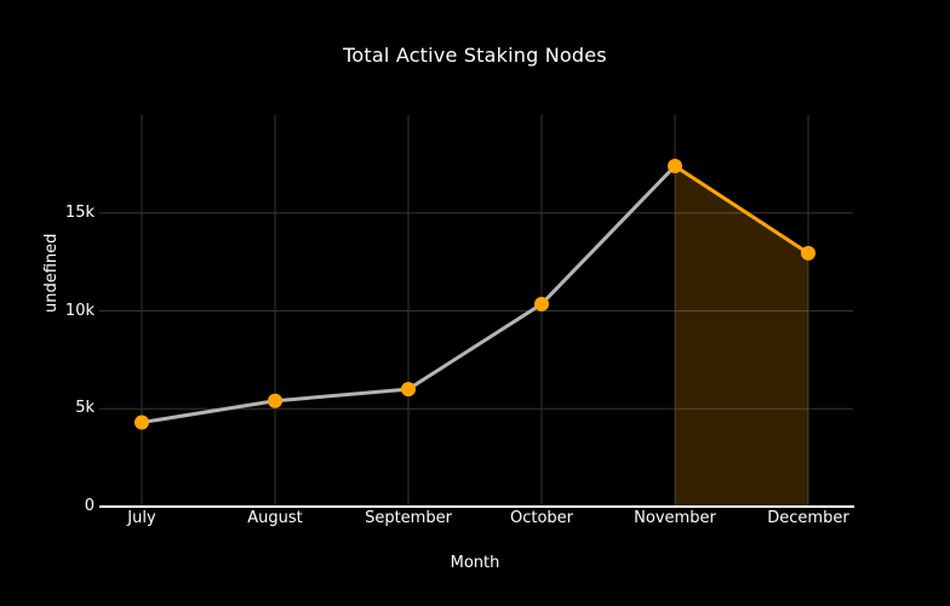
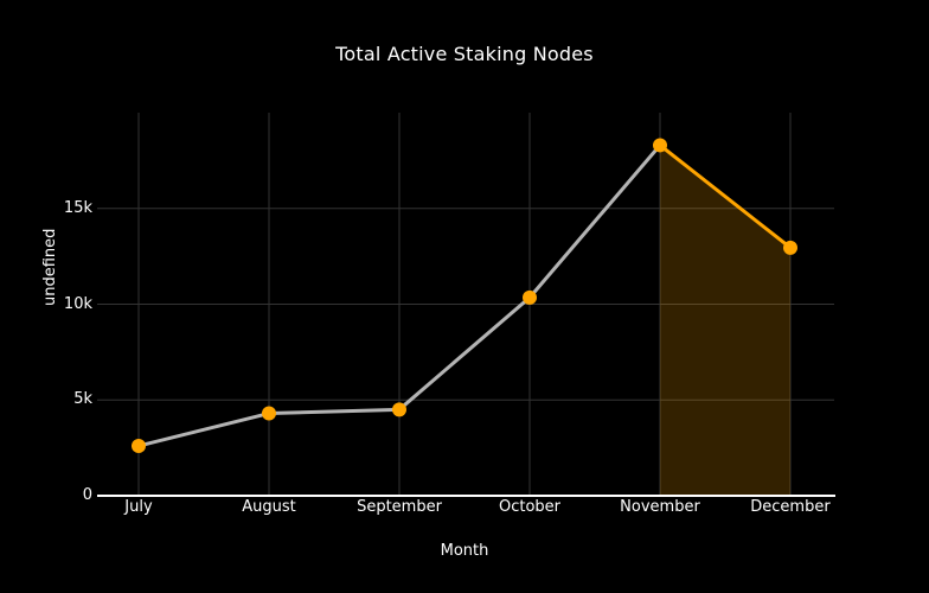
July: 4.3k -> 2.6k
August: 5.4k -> 4.3k
September: 6.0k -> 4.5k
November: 17.4k -> 18.3k
